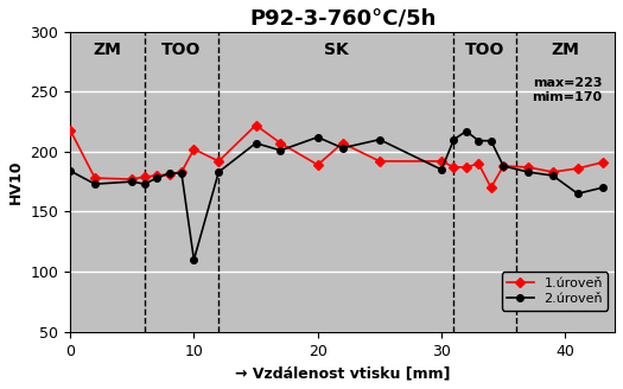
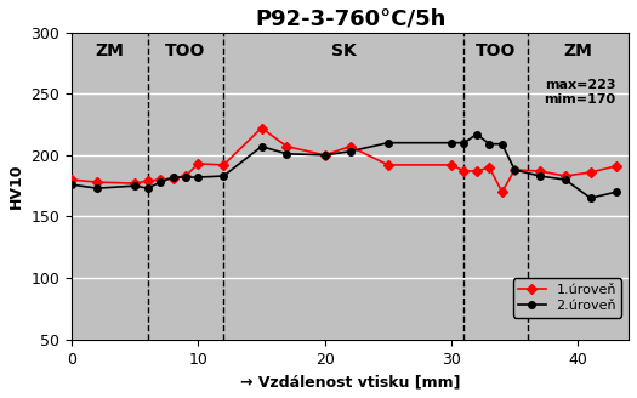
1.úroveň/0: 218 -> 180
2.úroveň/0: 184 -> 176
1.úroveň/10: 202 -> 193
2.úroveň/10: 110 -> 182
1.úroveň/20: 189 -> 200
2.úroveň/20: 212 -> 200
2.úroveň/30: 185 -> 210
